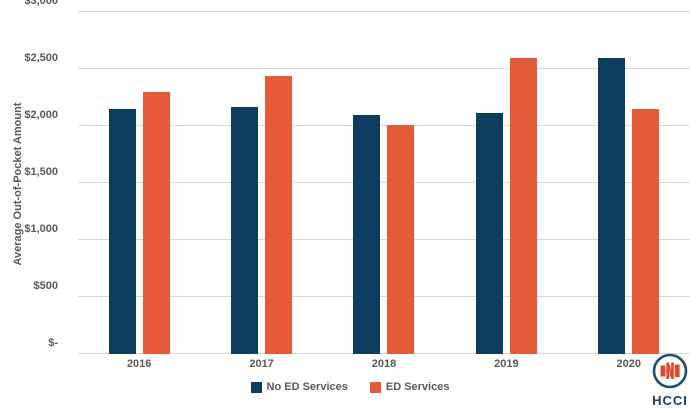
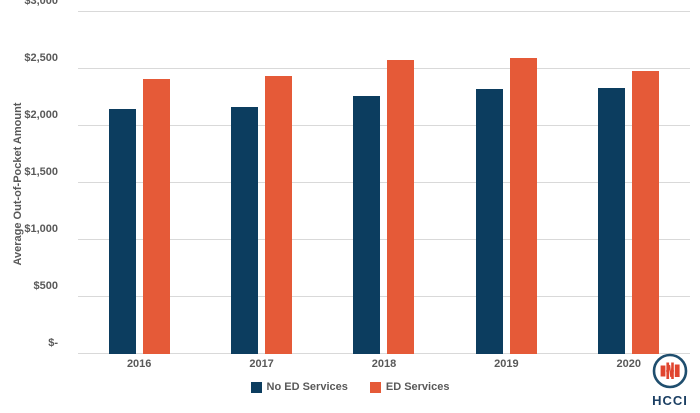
ED Services/2016: $2300 -> $2410
No ED Services/2018: $2100 -> $2260
ED Services/2018: $2010 -> $2580
No ED Services/2019: $2110 -> $2320
No ED Services/2020: $2600 -> $2340
ED Services/2020: $2150 -> $2480
